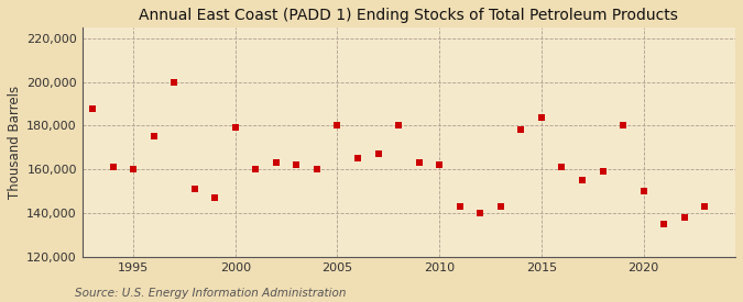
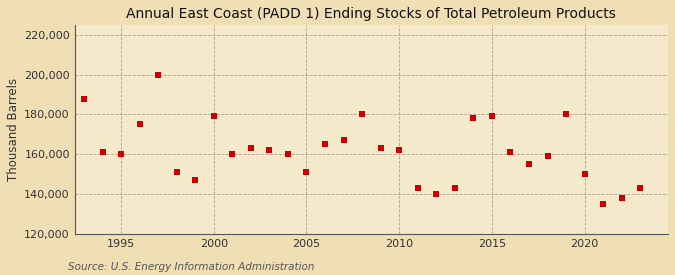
2005: 180,000 -> 151,000
2015: 184,000 -> 179,000
